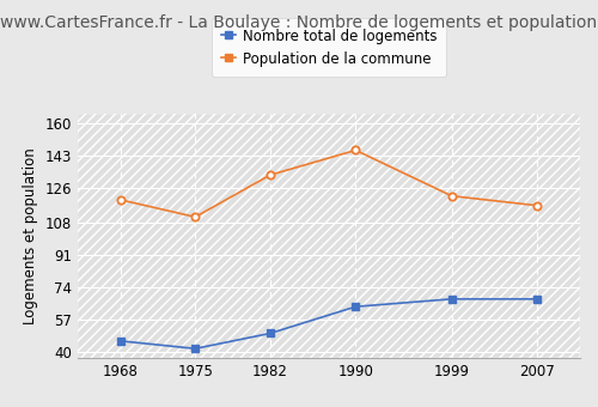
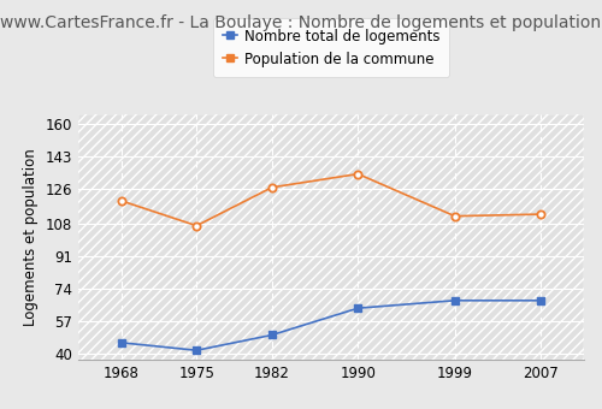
Population de la commune/1975: 111 -> 107
Population de la commune/1982: 133 -> 127
Population de la commune/1990: 146 -> 134
Population de la commune/1999: 122 -> 112
Population de la commune/2007: 117 -> 113
